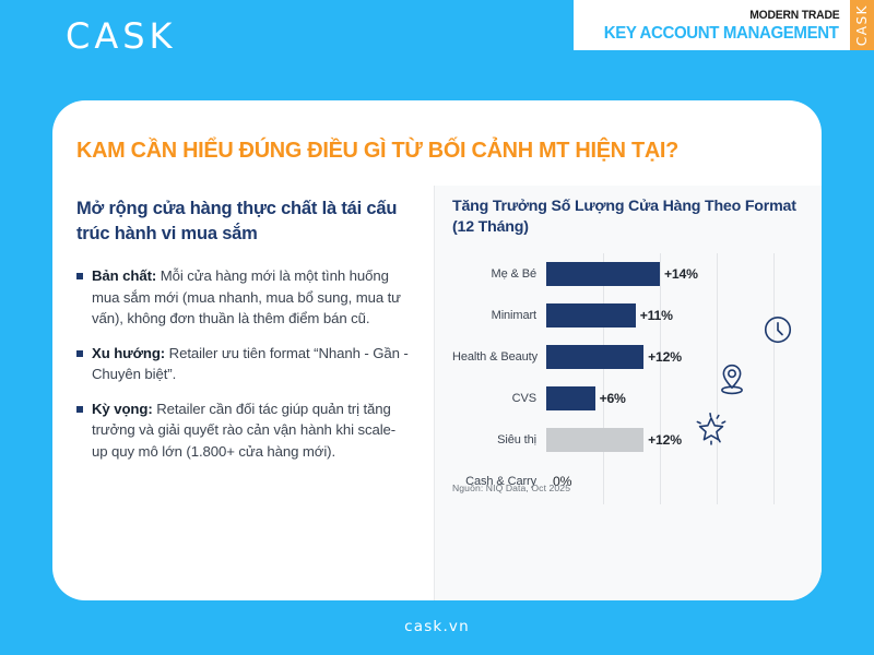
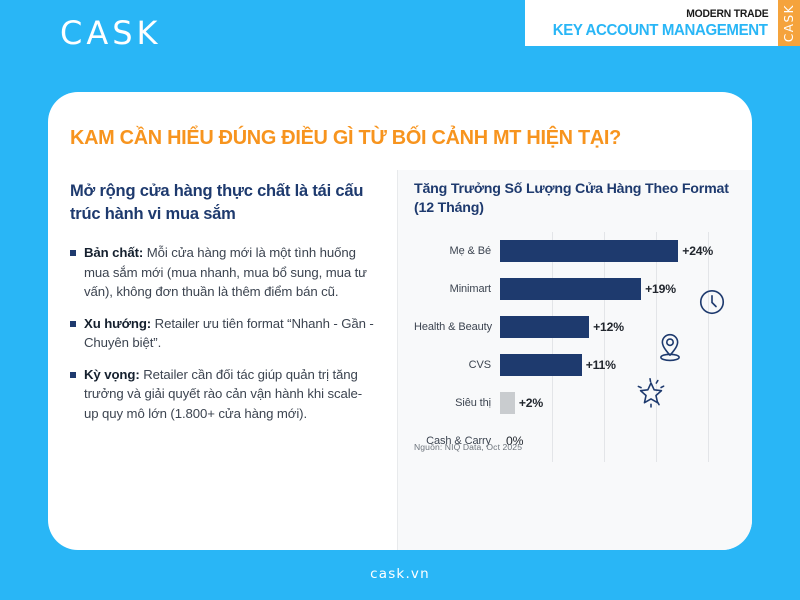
Mẹ & Bé: +14% -> +24%
Minimart: +11% -> +19%
CVS: +6% -> +11%
Siêu thị: +12% -> +2%
